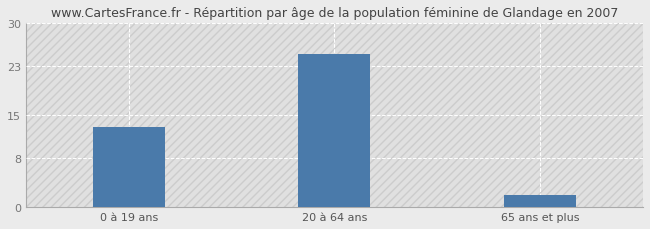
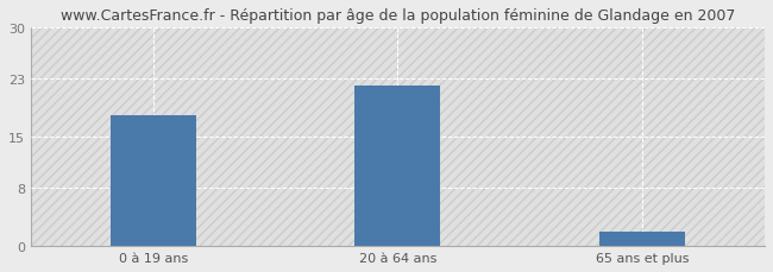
0 à 19 ans: 13 -> 18
20 à 64 ans: 25 -> 22
